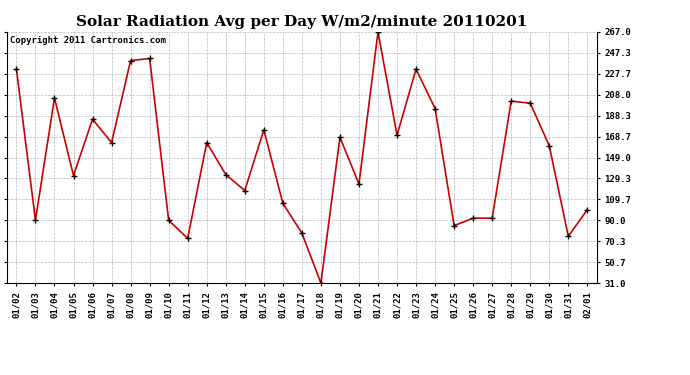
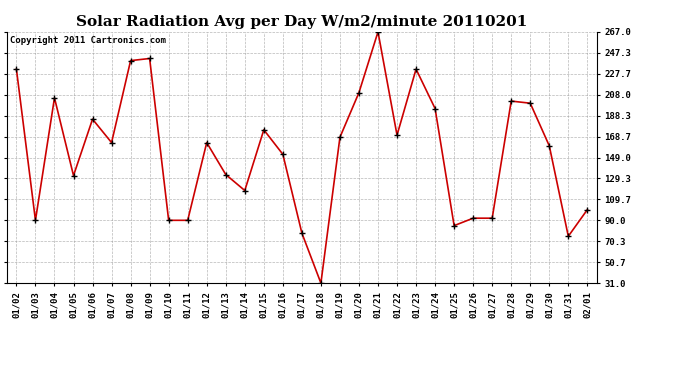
01/11: 73 -> 90
01/16: 106 -> 152
01/20: 124 -> 210
